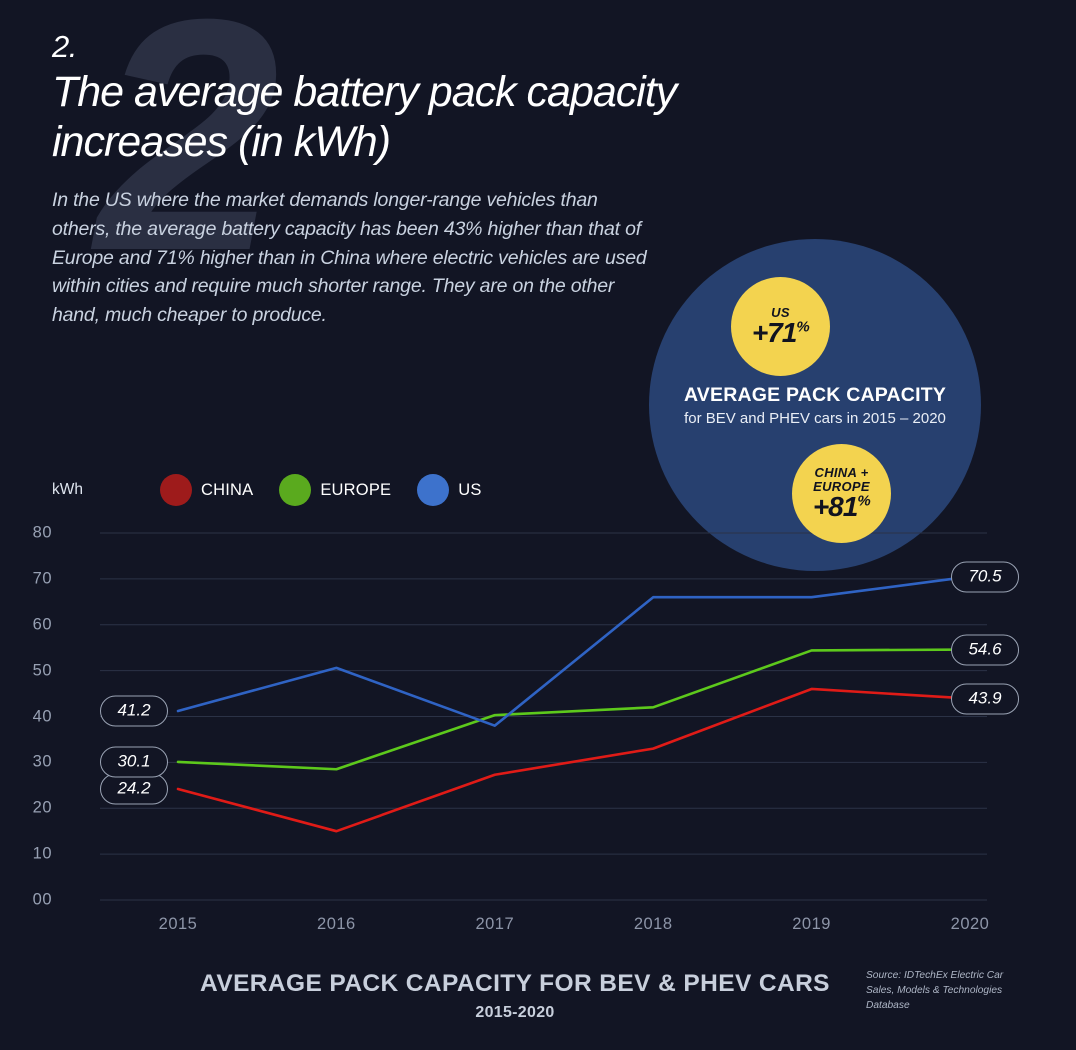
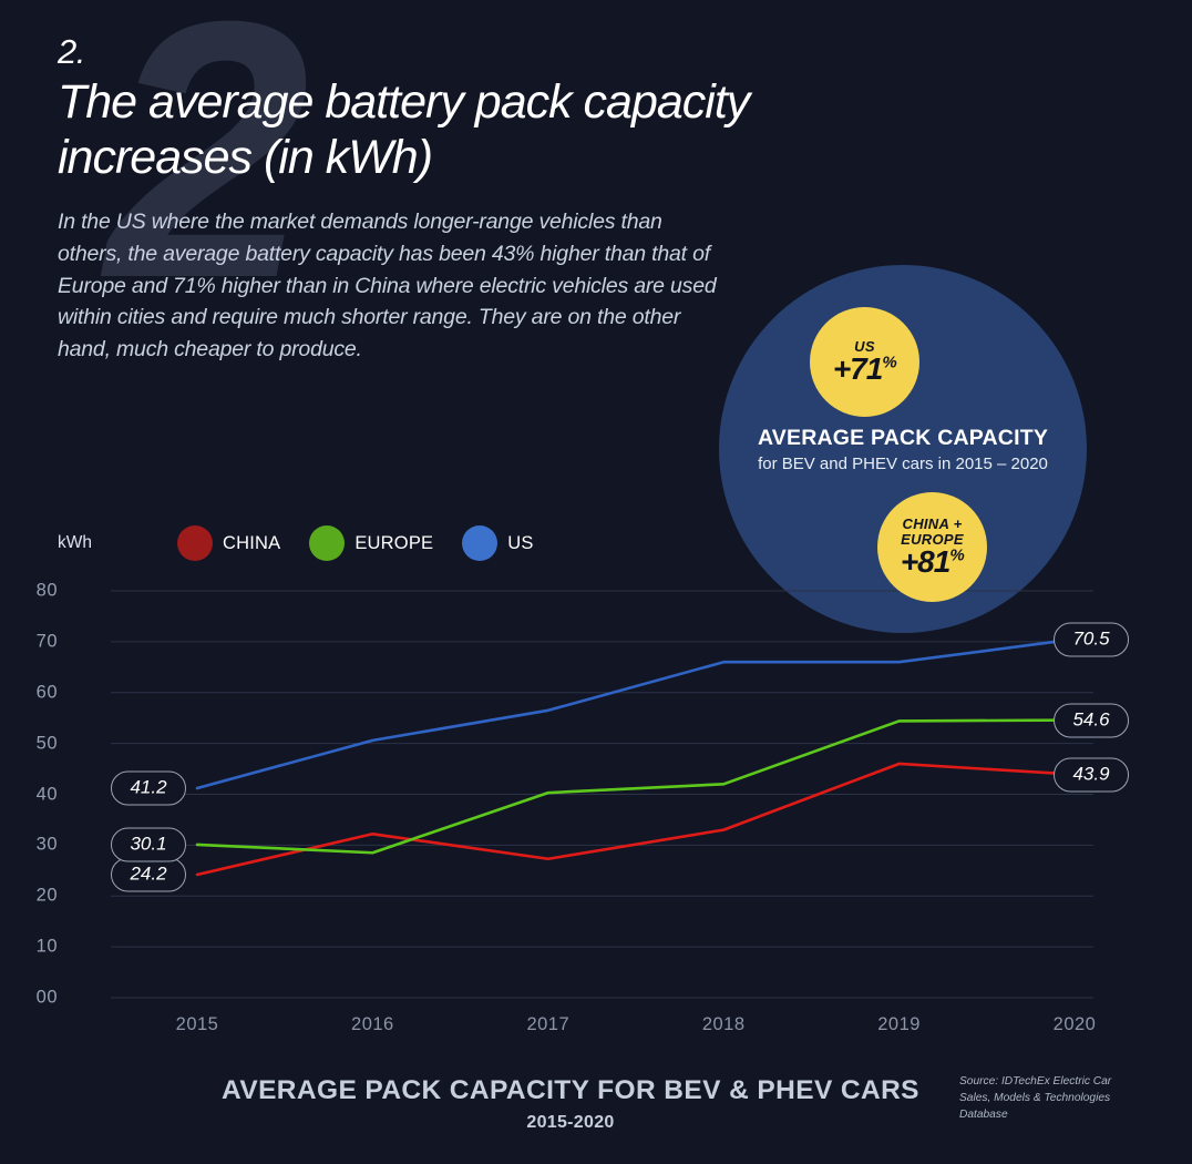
CHINA/2016: 15 -> 32
US/2017: 38 -> 56
